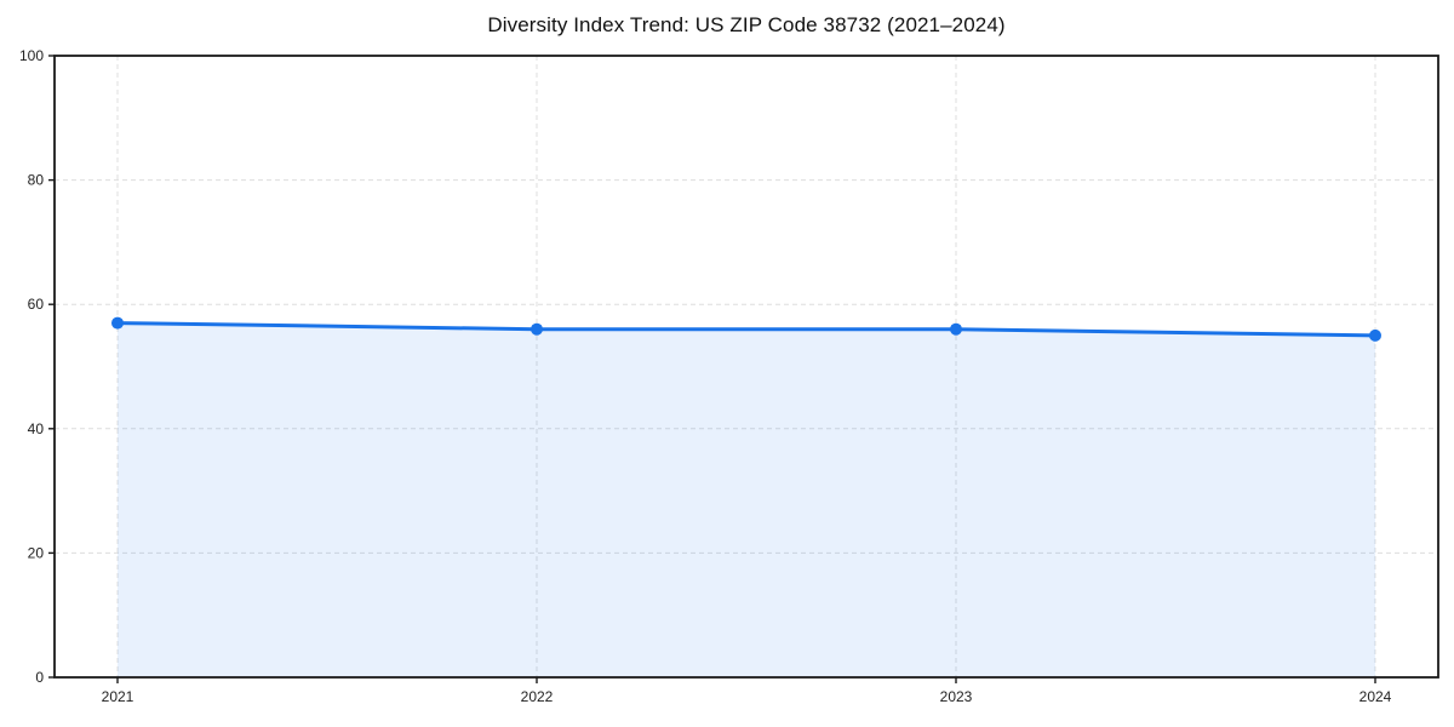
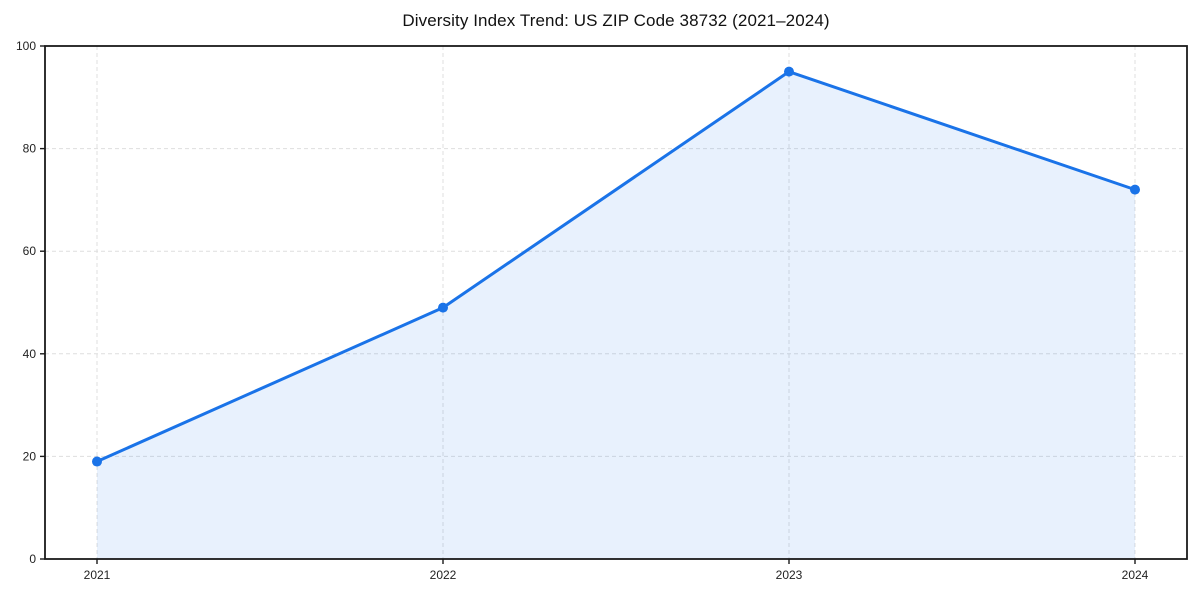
2021: 57 -> 19
2022: 56 -> 49
2023: 56 -> 95
2024: 55 -> 72
